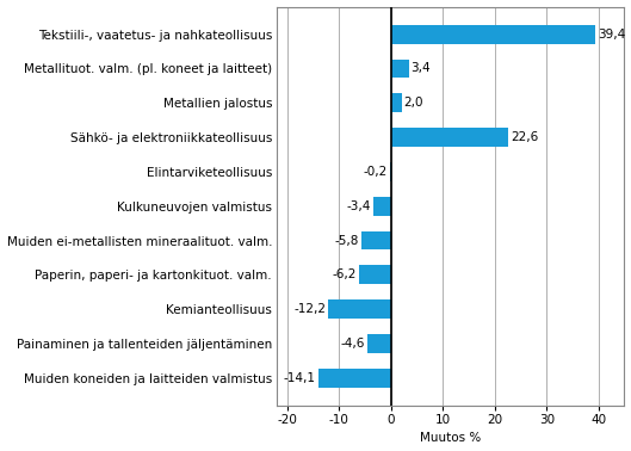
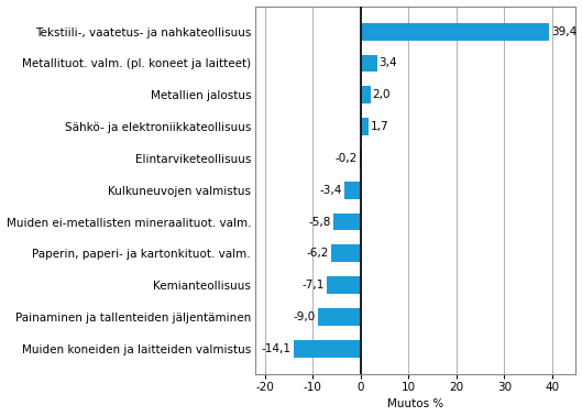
Sähkö- ja elektroniikkateollisuus: 22,6 -> 1,7
Kemianteollisuus: -12,2 -> -7,1
Painaminen ja tallenteiden jäljentäminen: -4,6 -> -9,0
